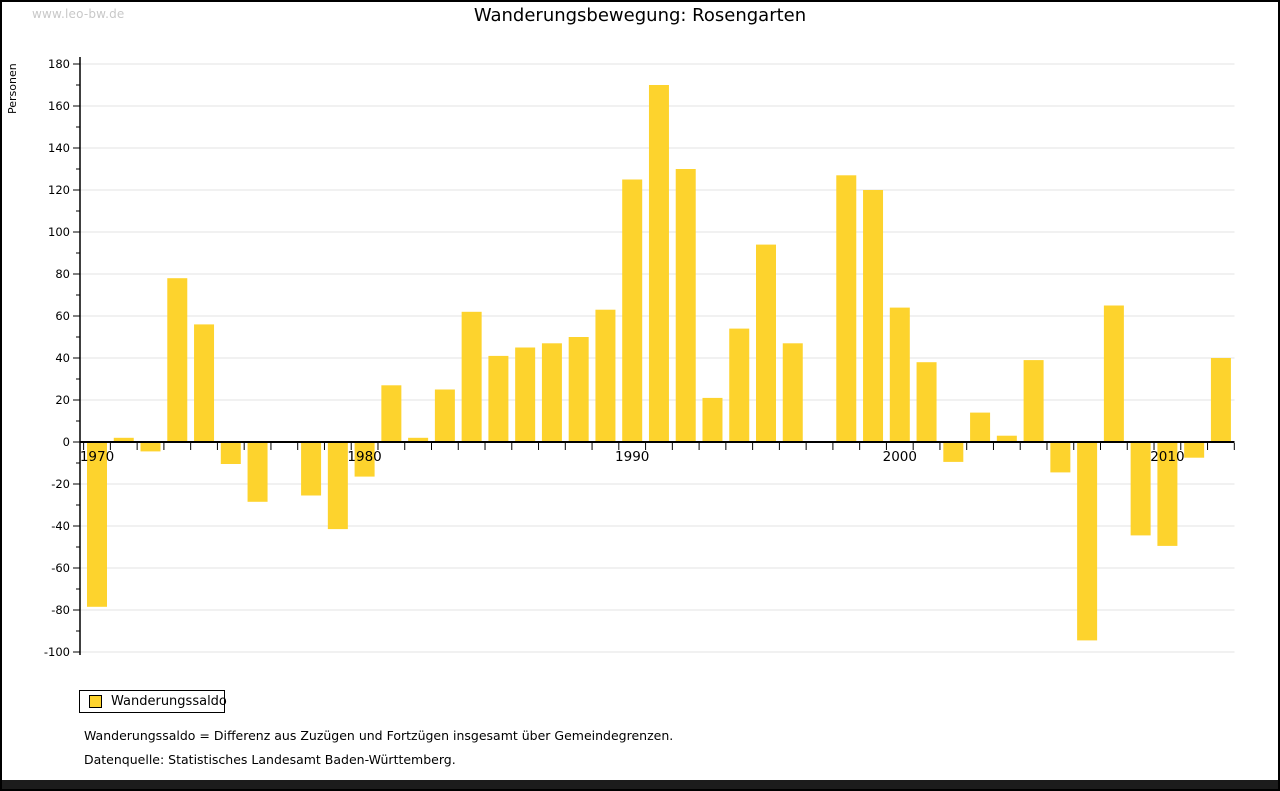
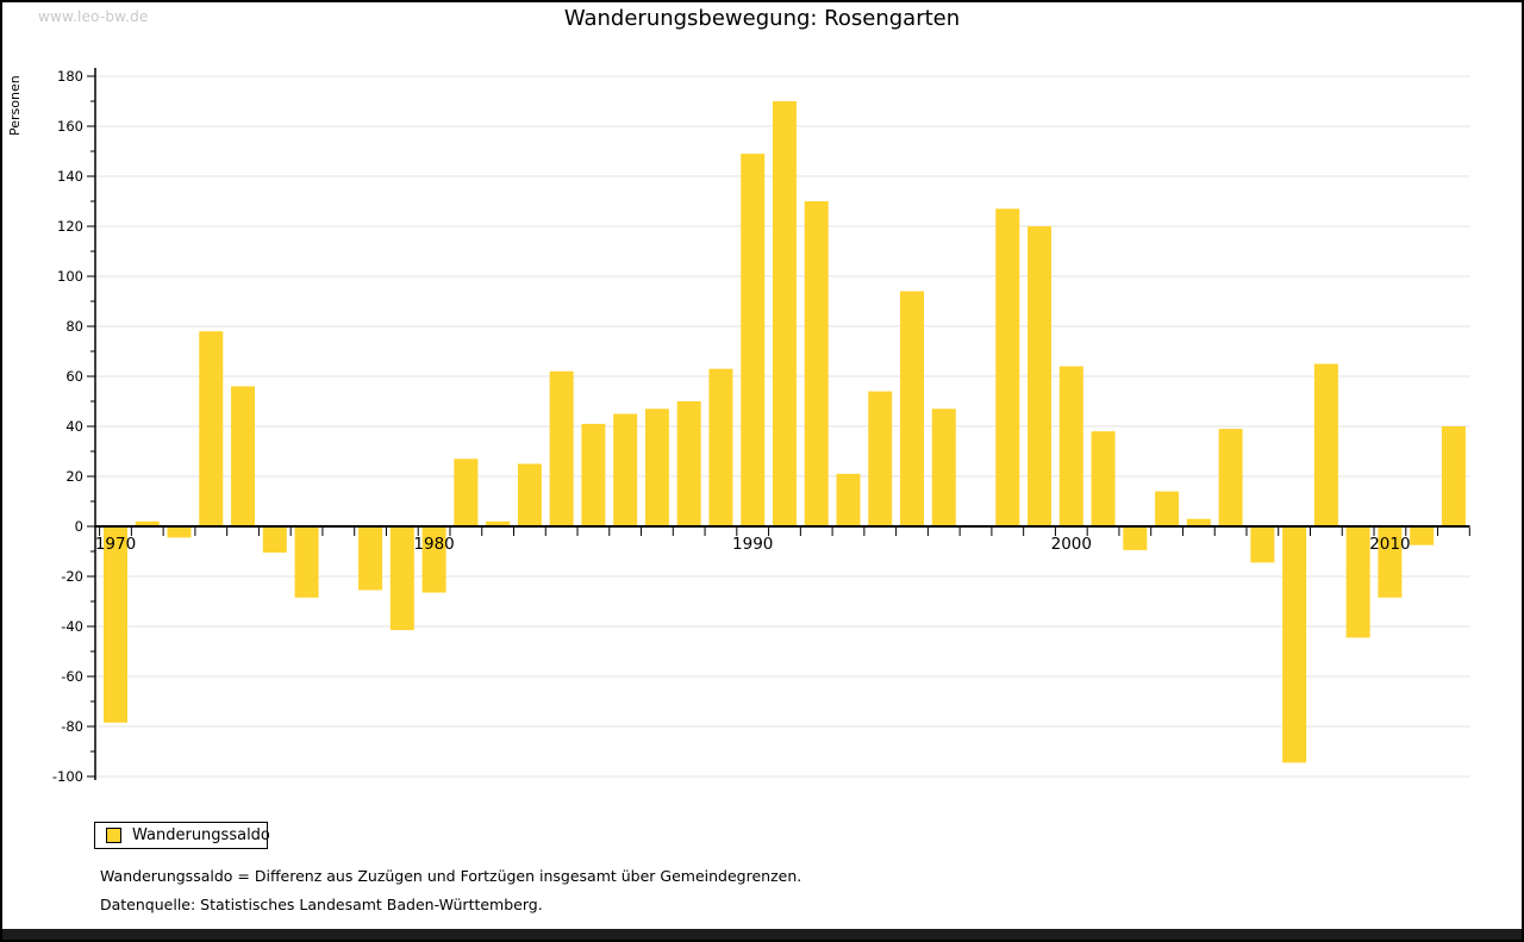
1980: -16 -> -26
1990: 125 -> 149
2010: -49 -> -28
